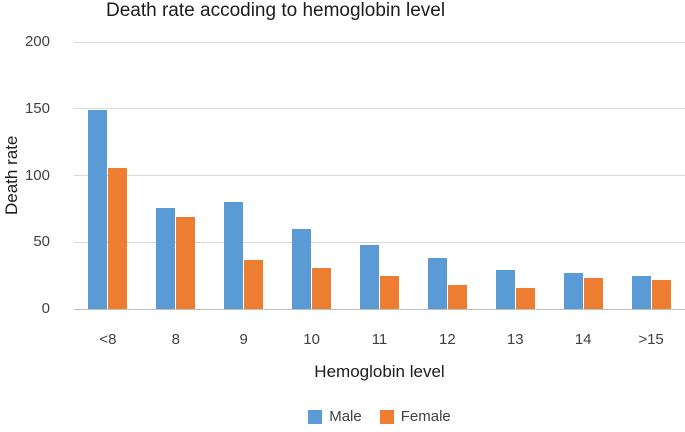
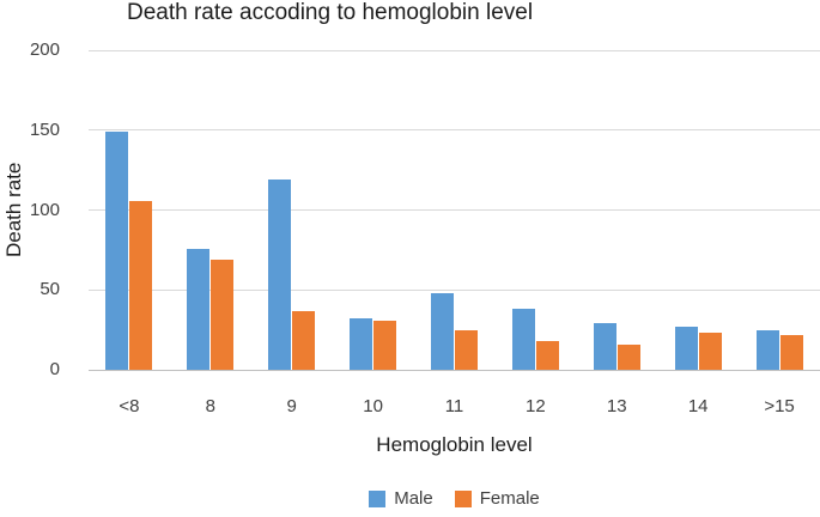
Male/9: 80 -> 119
Male/10: 60 -> 32
